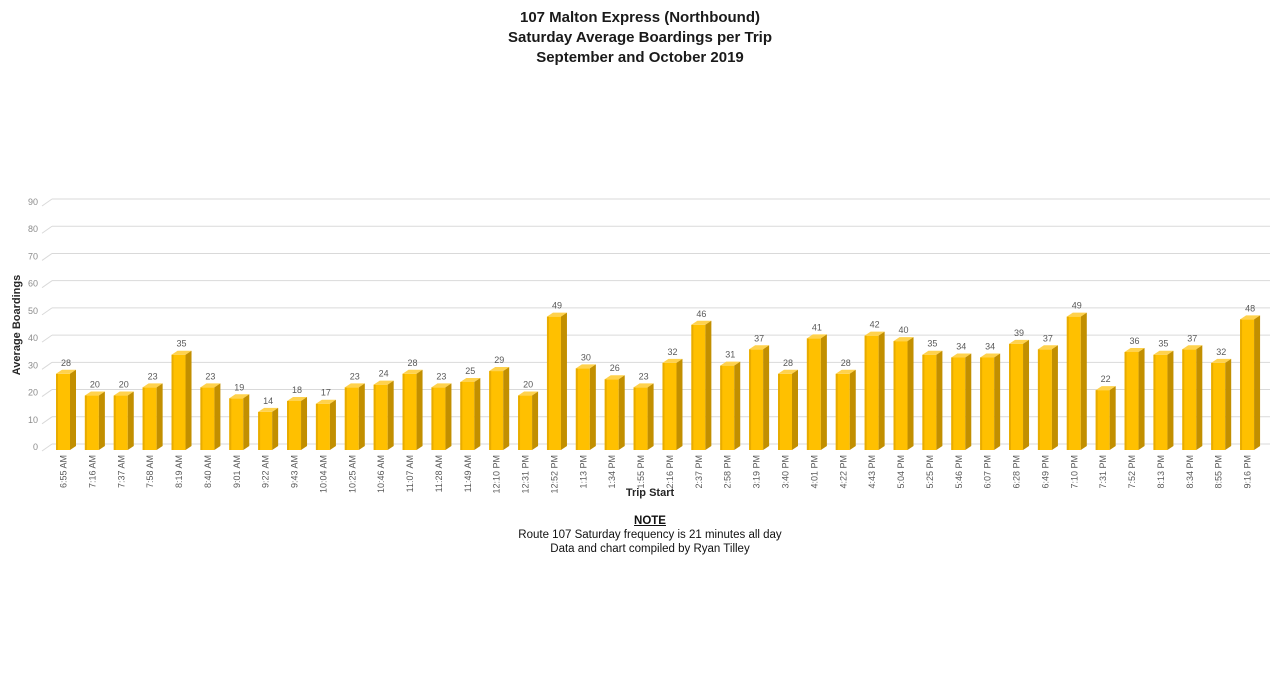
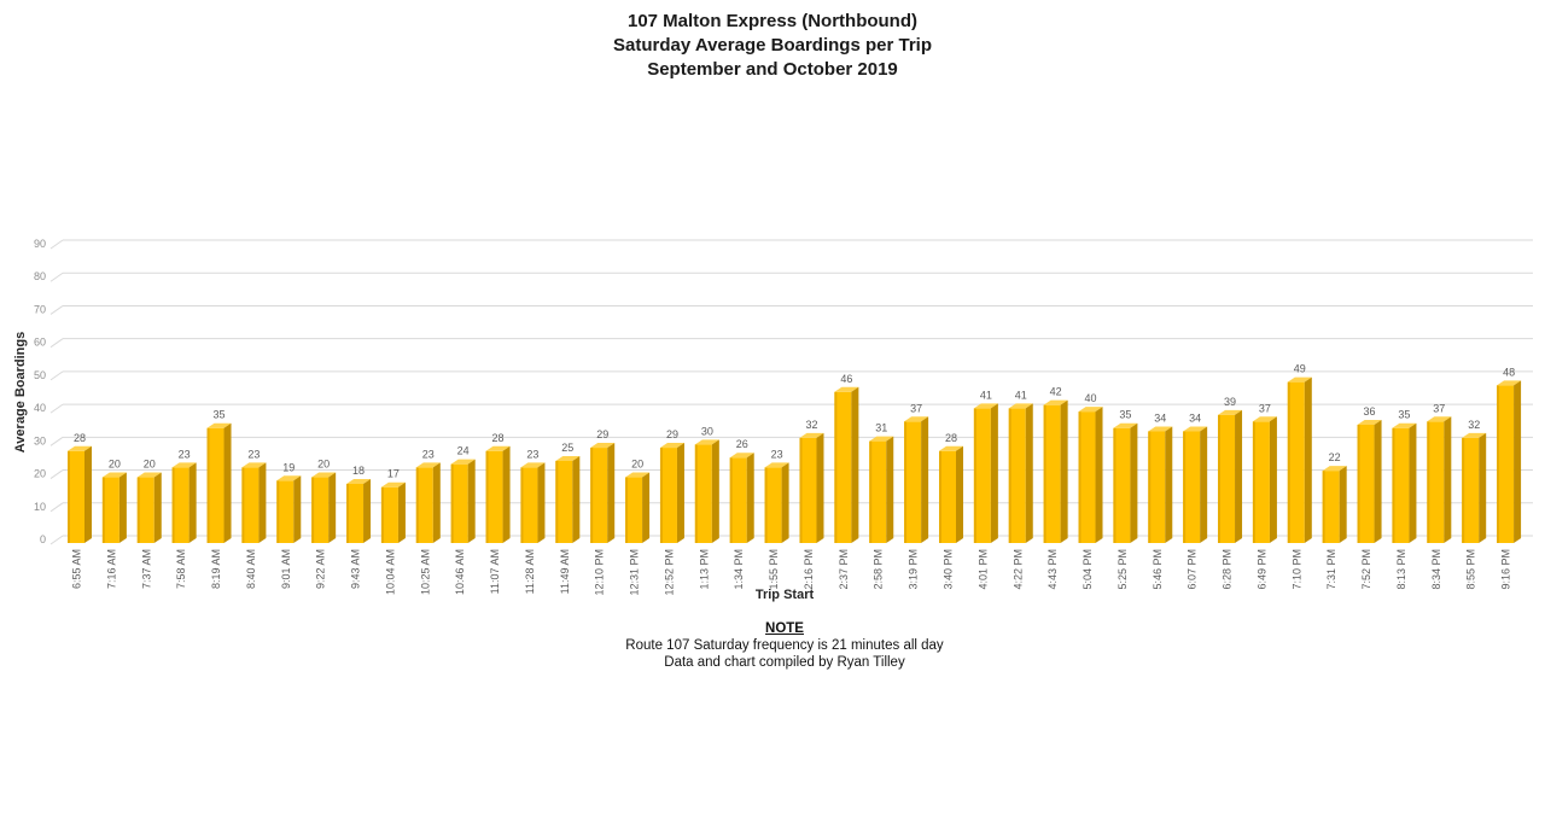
9:22 AM: 14 -> 20
12:52 PM: 49 -> 29
4:22 PM: 28 -> 41
